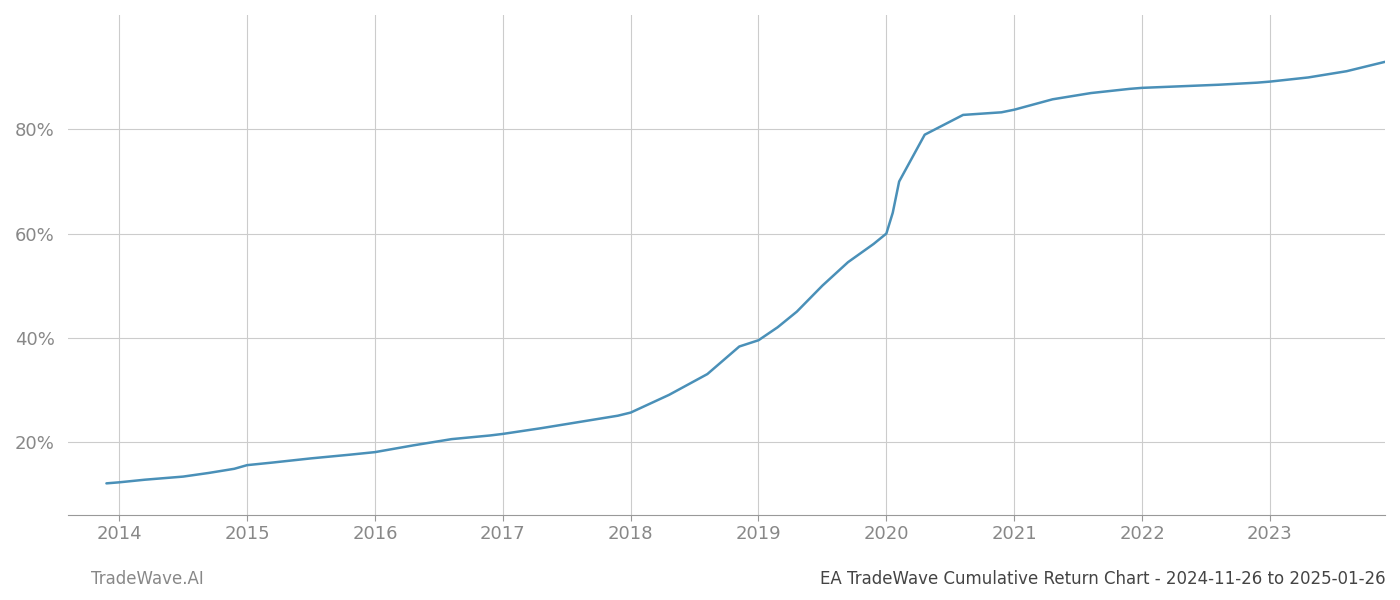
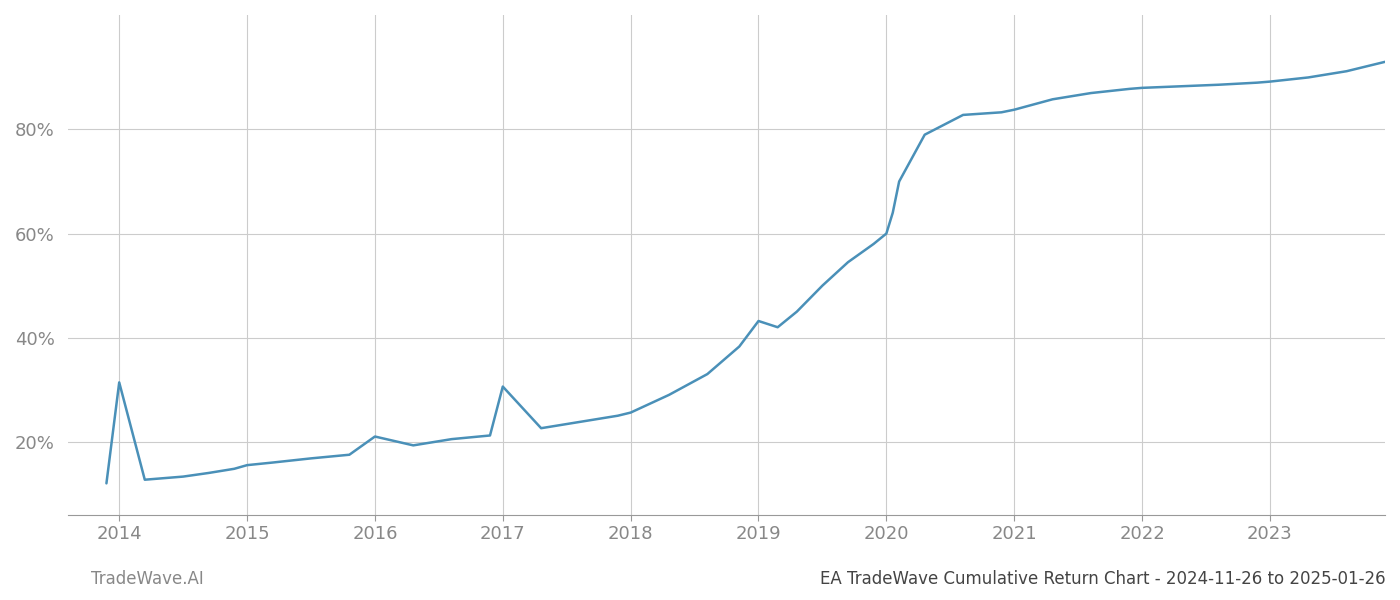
2014: 12.2% -> 31.4%
2016: 18.0% -> 21.0%
2017: 21.5% -> 30.6%
2019: 39.5% -> 43.2%
